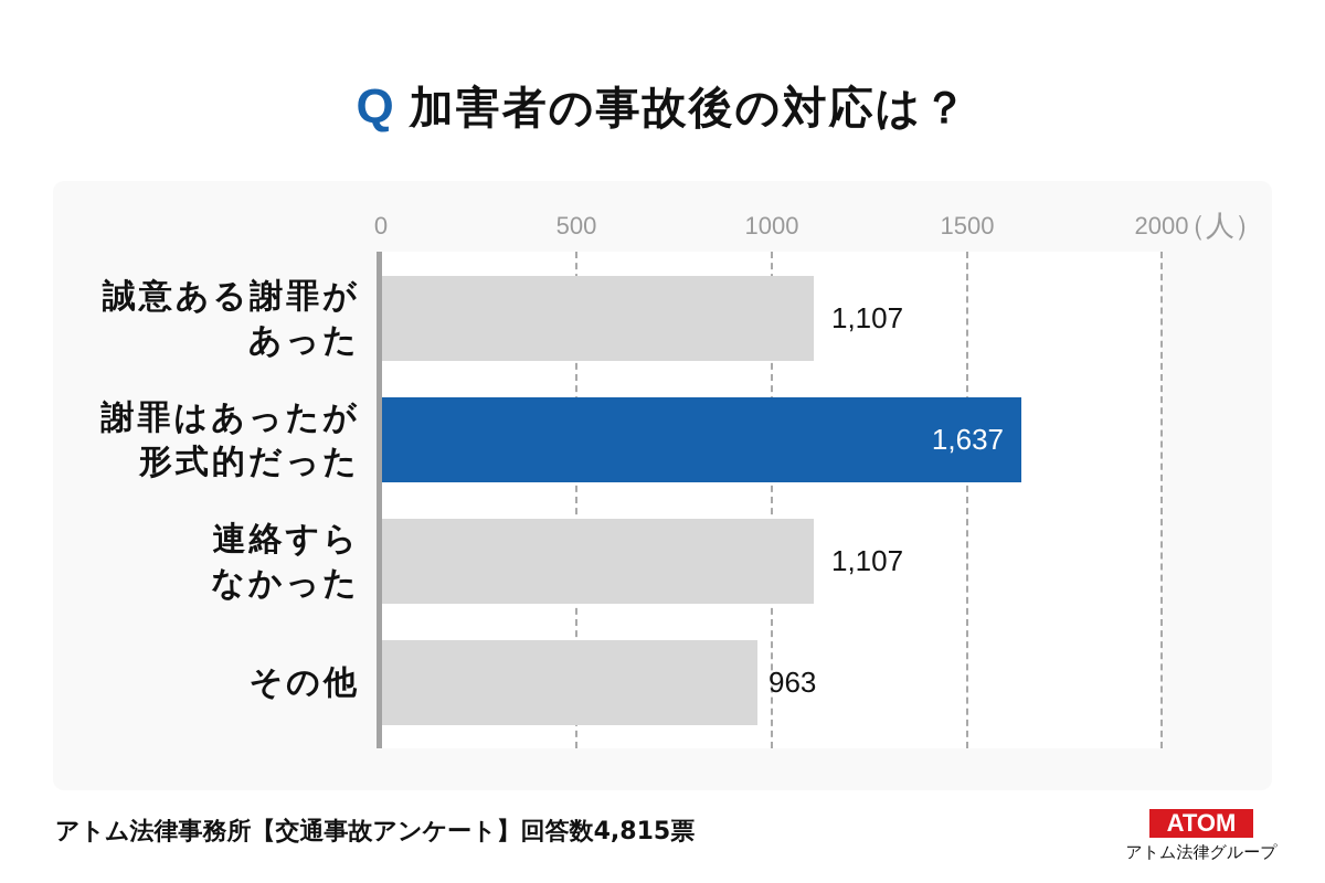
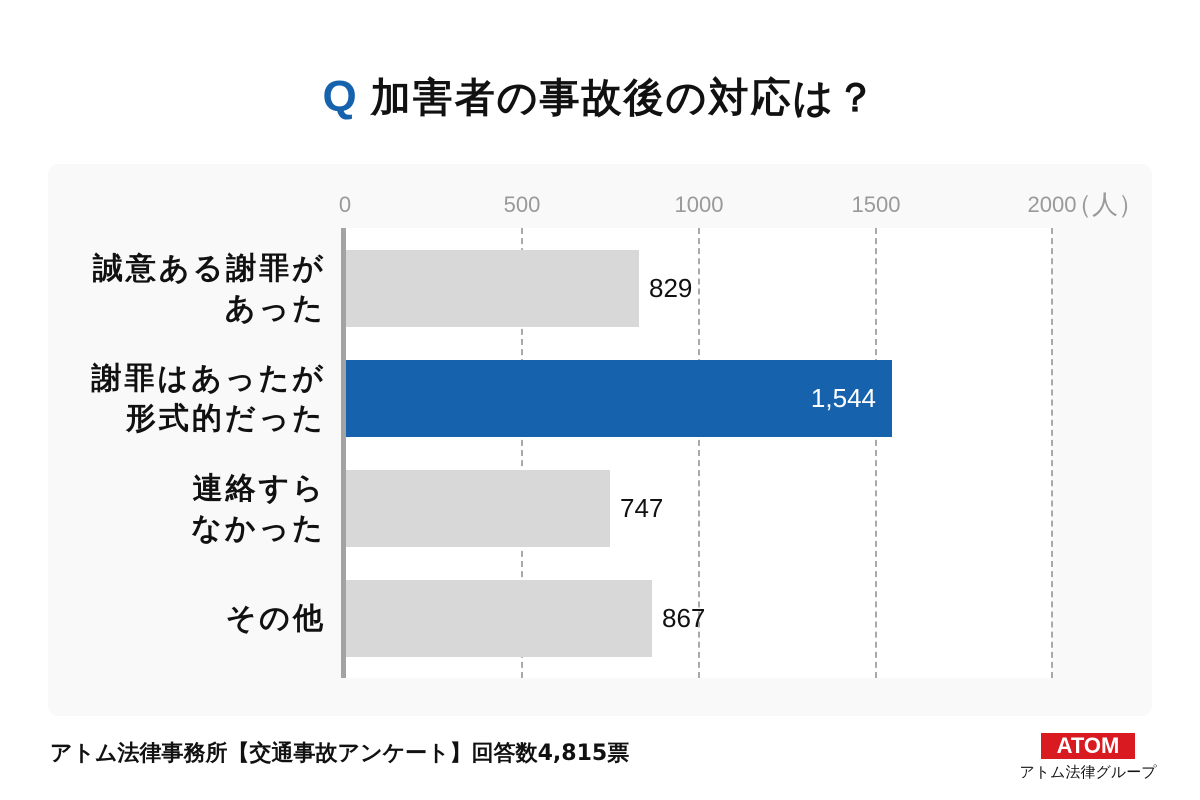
誠意ある謝罪があった: 1,107 -> 829
謝罪はあったが形式的だった: 1,637 -> 1,544
連絡すらなかった: 1,107 -> 747
その他: 963 -> 867
